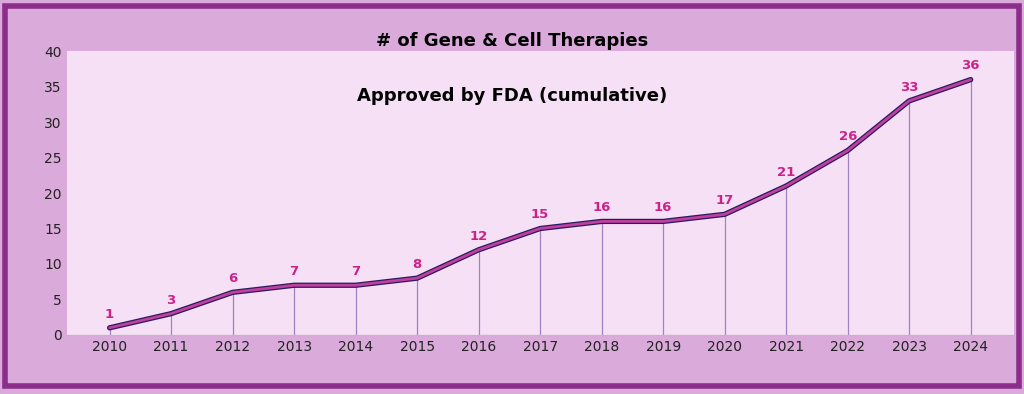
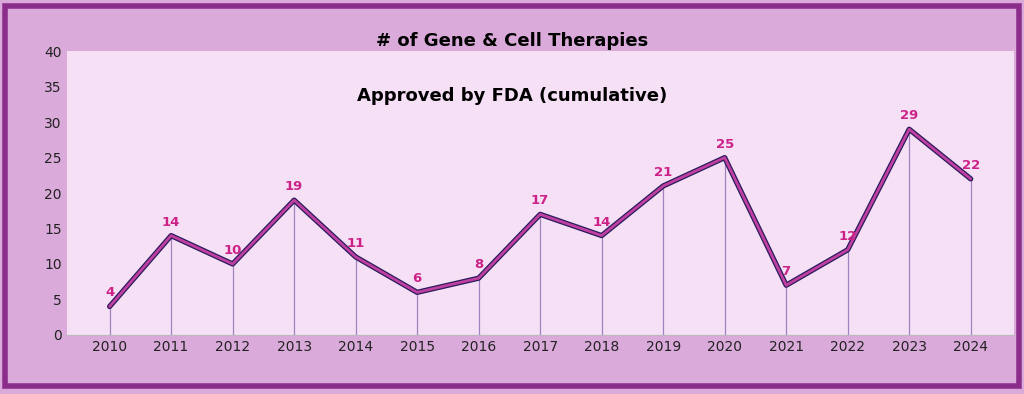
2010: 1 -> 4
2011: 3 -> 14
2012: 6 -> 10
2013: 7 -> 19
2014: 7 -> 11
2015: 8 -> 6
2016: 12 -> 8
2017: 15 -> 17
2018: 16 -> 14
2019: 16 -> 21
2020: 17 -> 25
2021: 21 -> 7
2022: 26 -> 12
2023: 33 -> 29
2024: 36 -> 22
